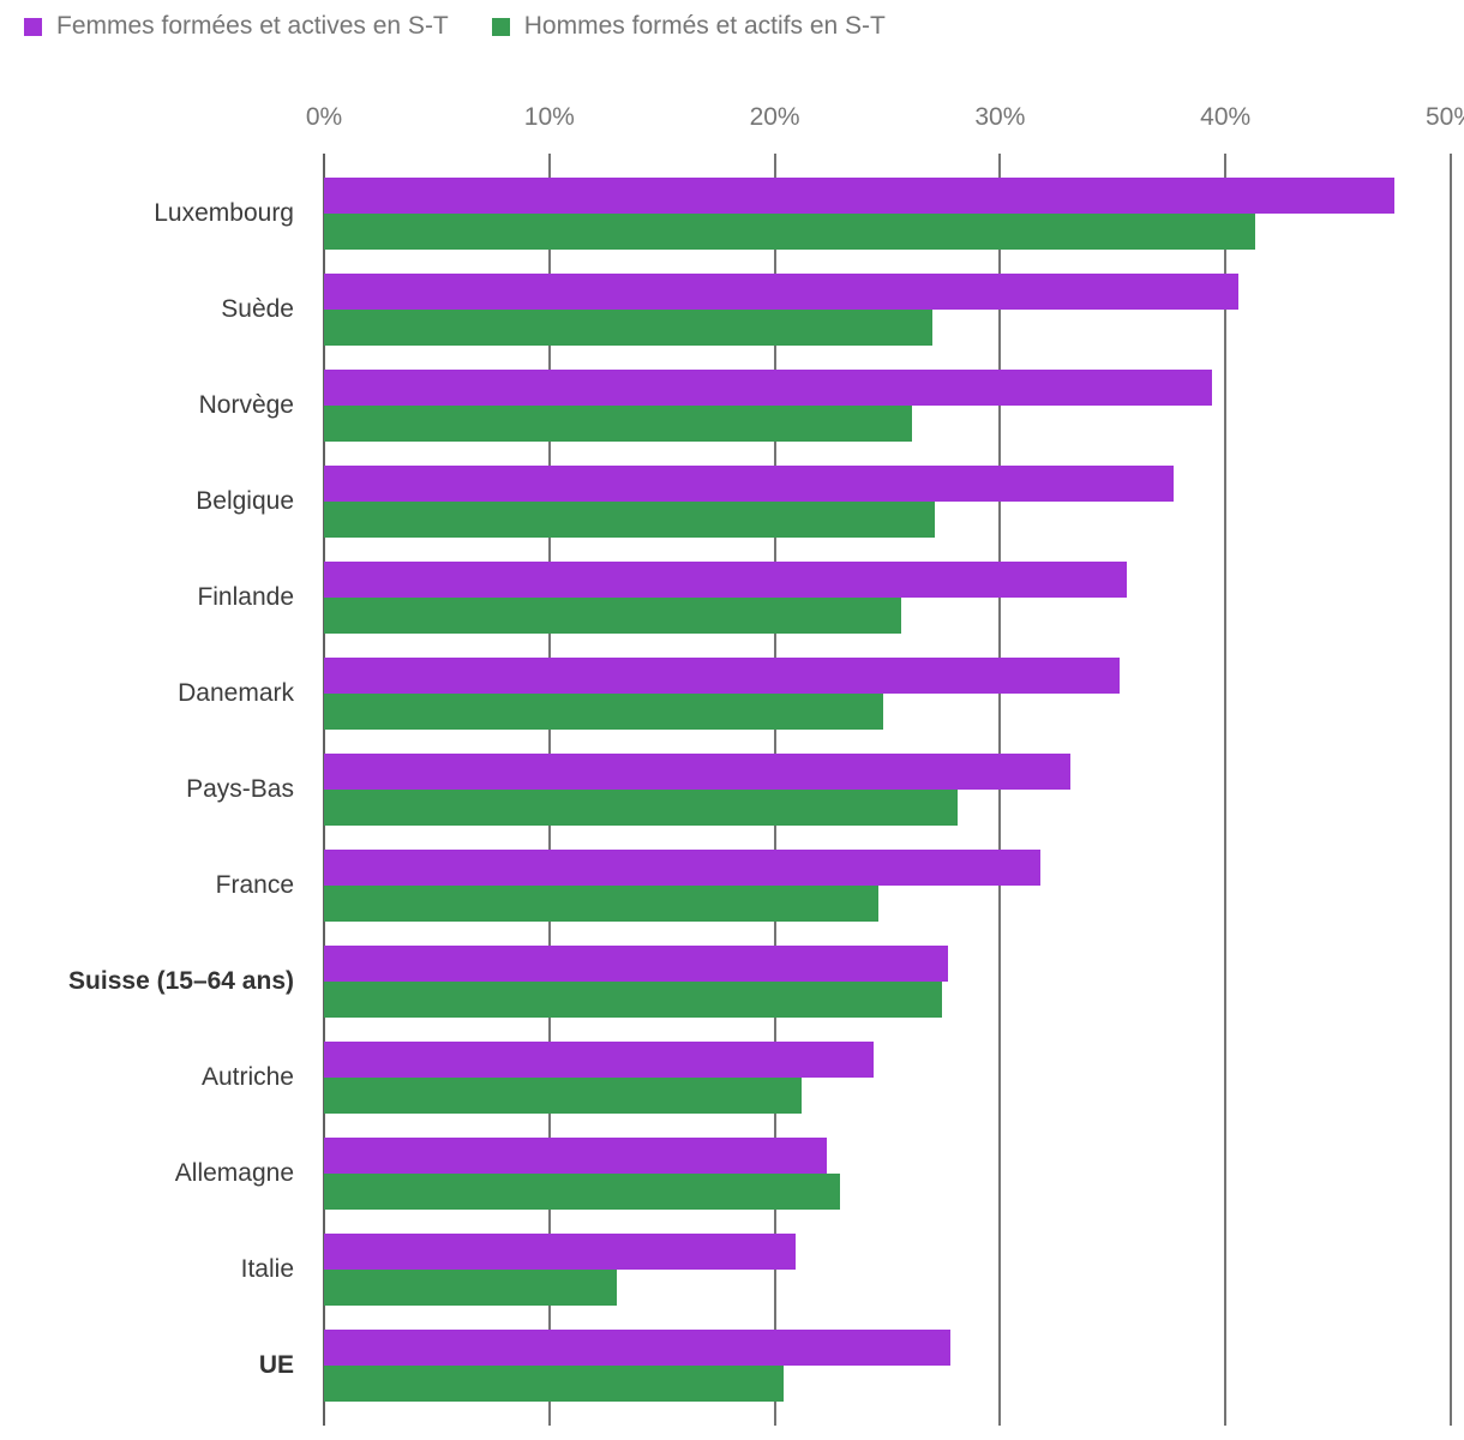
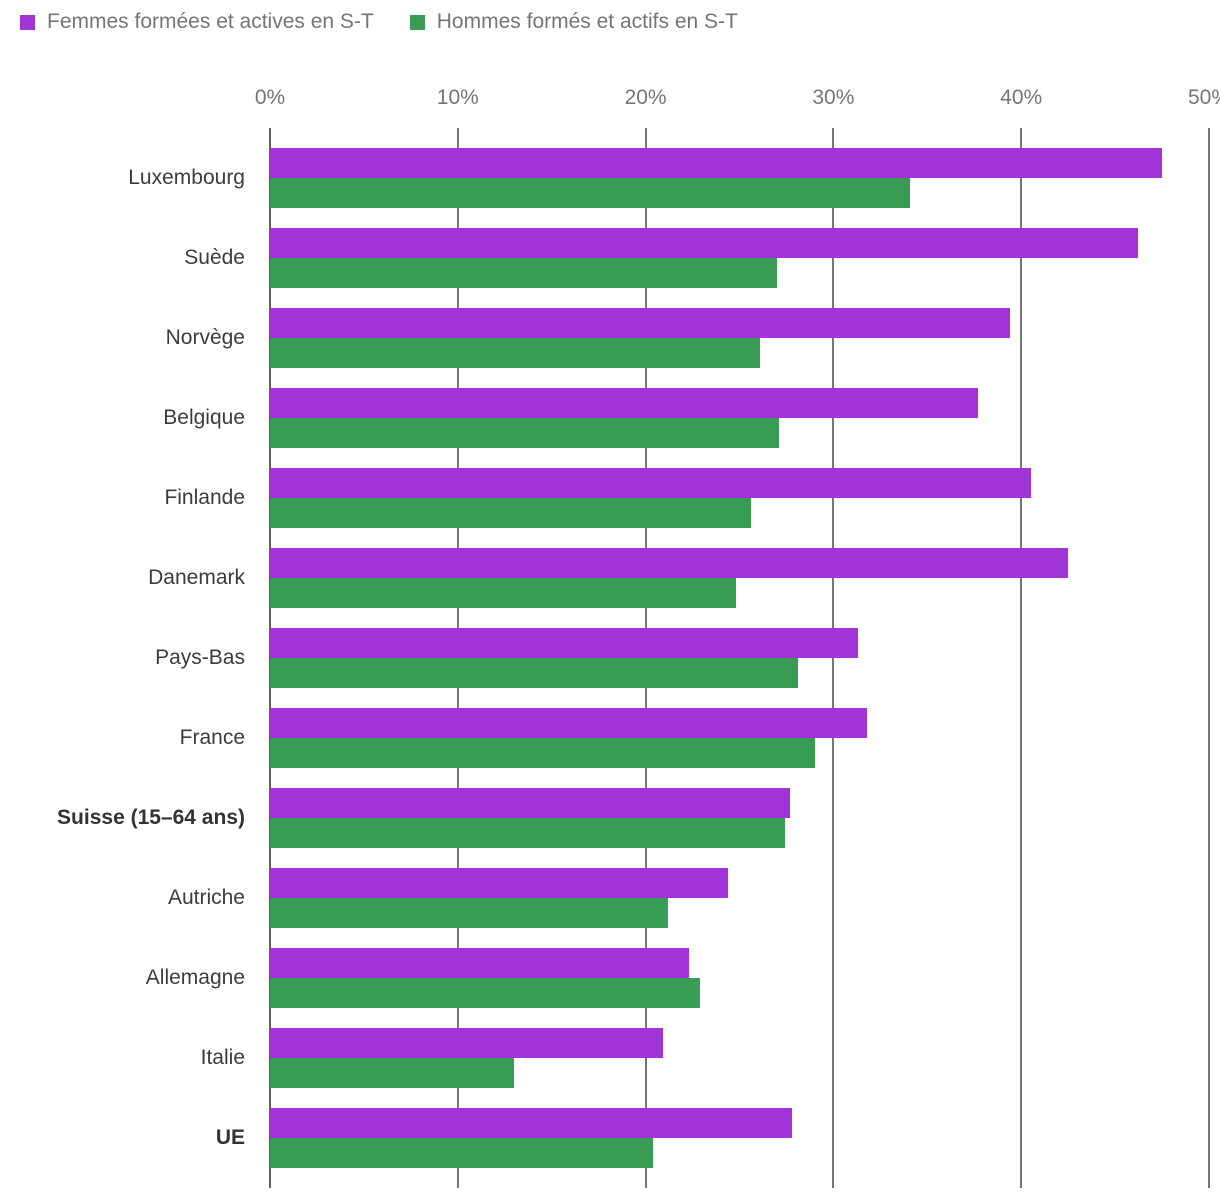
Hommes formés et actifs en S-T/Luxembourg: 41.3% -> 34.1%
Femmes formées et actives en S-T/Suède: 40.6% -> 46.2%
Femmes formées et actives en S-T/Finlande: 35.6% -> 40.5%
Femmes formées et actives en S-T/Danemark: 35.3% -> 42.5%
Femmes formées et actives en S-T/Pays-Bas: 33.1% -> 31.3%
Hommes formés et actifs en S-T/France: 24.6% -> 29.0%
